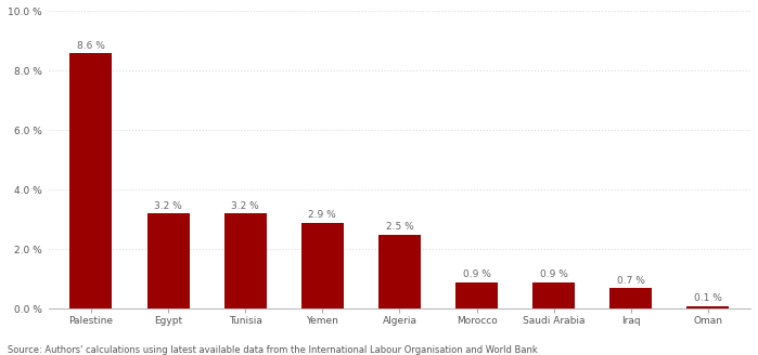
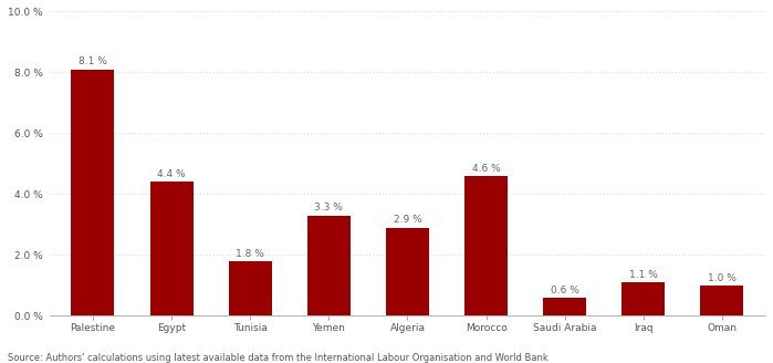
Palestine: 8.6 -> 8.1
Egypt: 3.2 -> 4.4
Tunisia: 3.2 -> 1.8
Yemen: 2.9 -> 3.3
Algeria: 2.5 -> 2.9
Morocco: 0.9 -> 4.6
Saudi Arabia: 0.9 -> 0.6
Iraq: 0.7 -> 1.1
Oman: 0.1 -> 1.0
